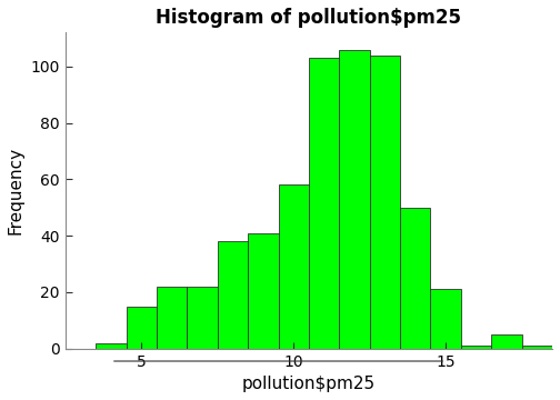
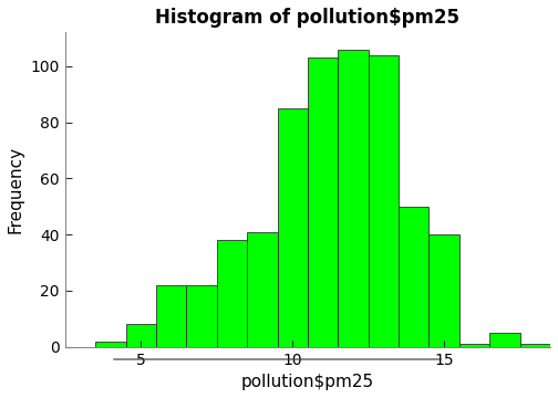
5: 15 -> 8
10: 58 -> 85
15: 21 -> 40
